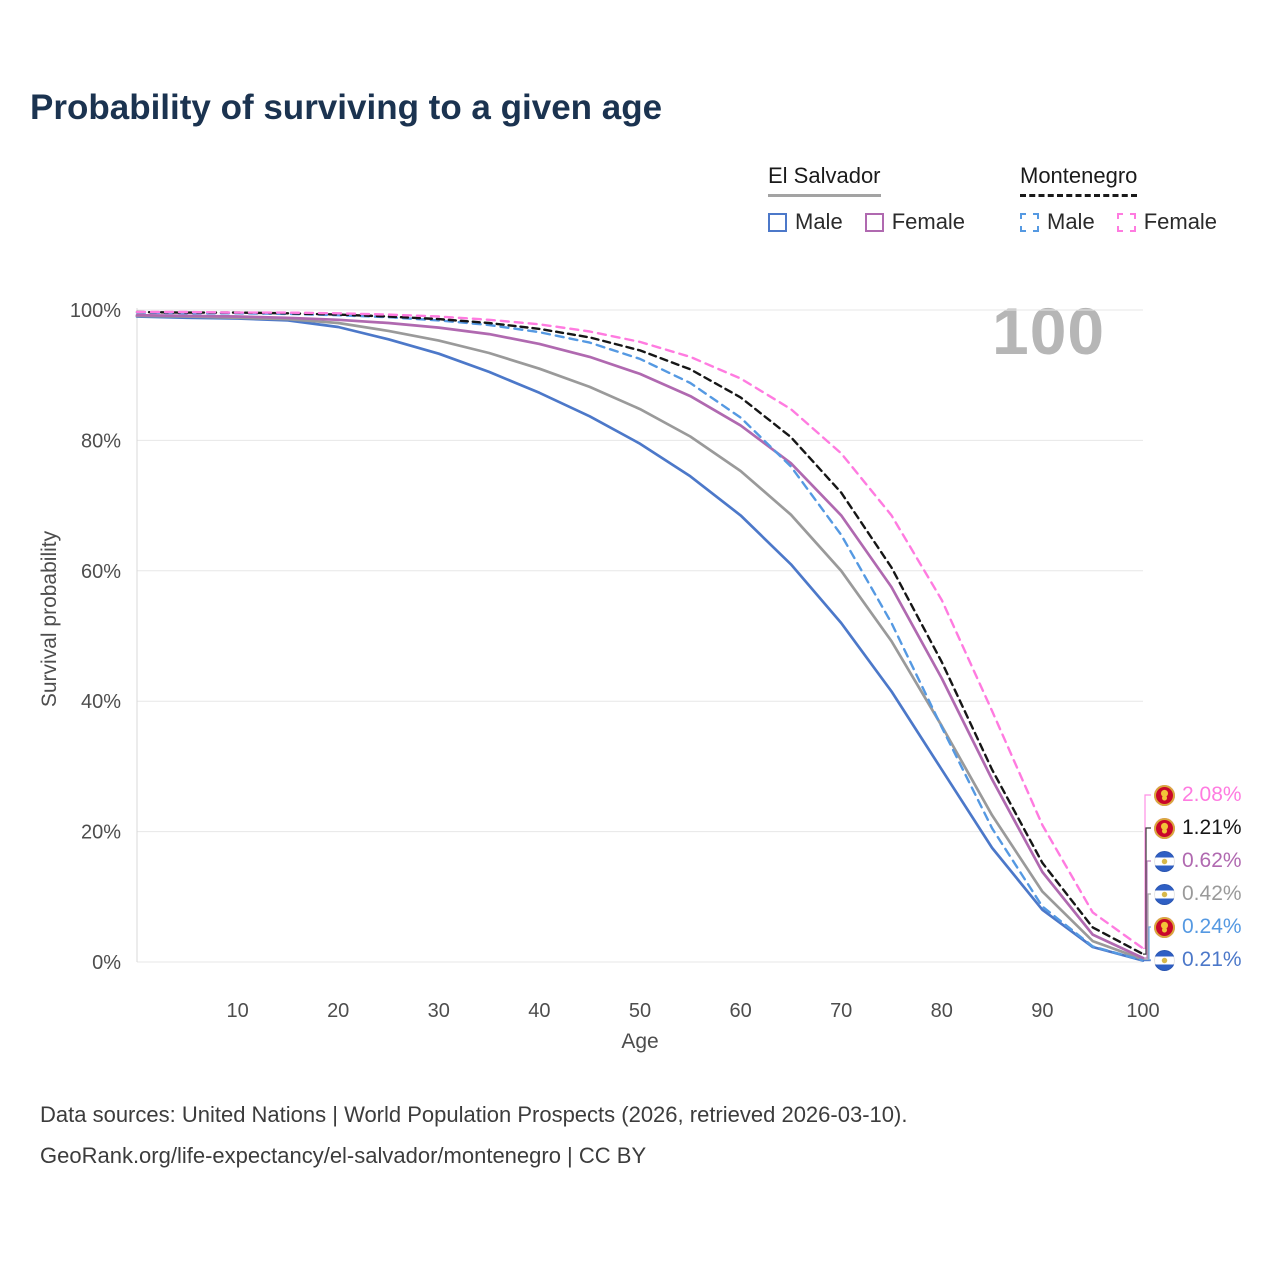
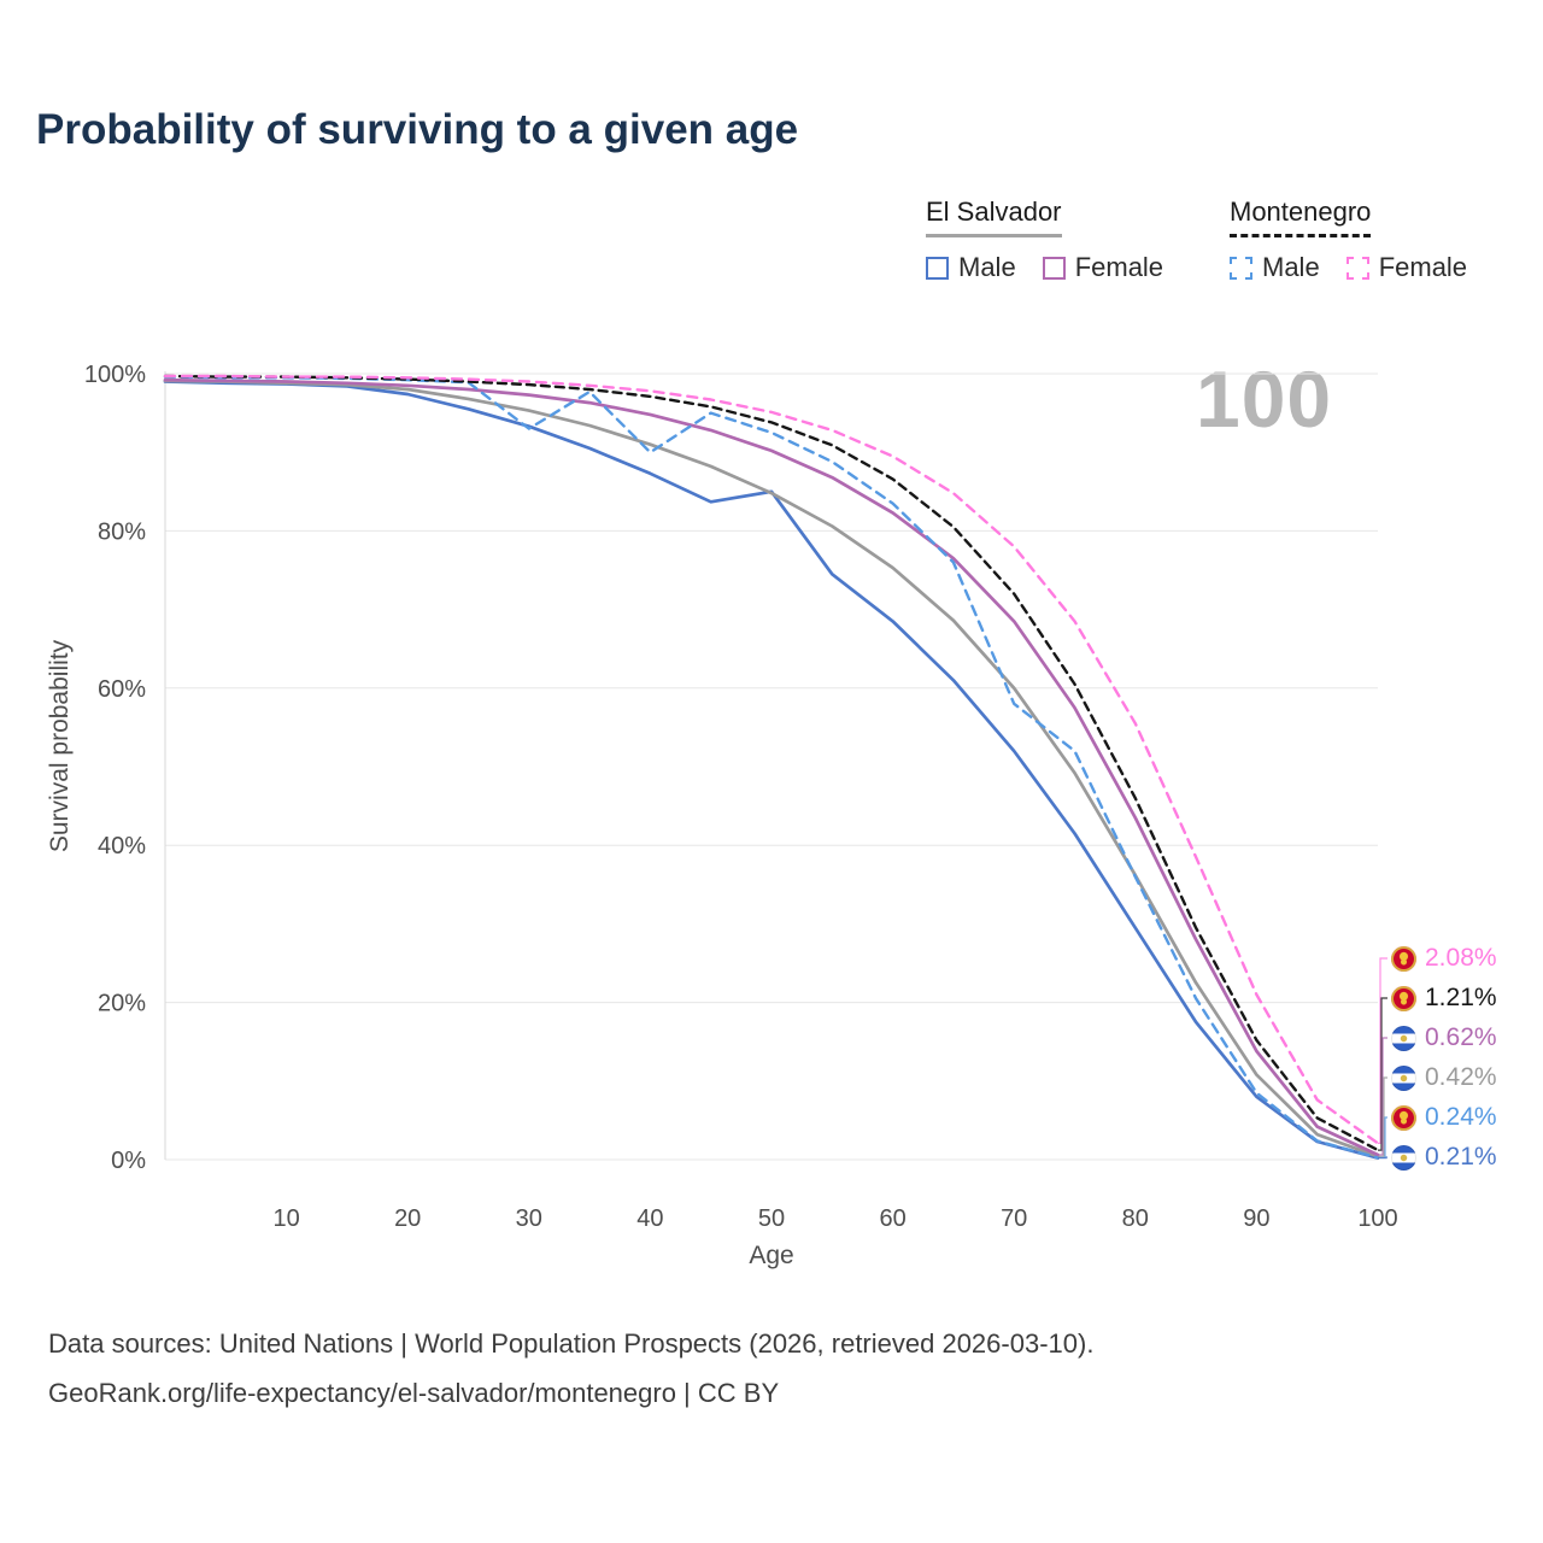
Montenegro Male/30: 98% -> 93%
Montenegro Male/40: 97% -> 90%
El Salvador Male/50: 80% -> 85%
Montenegro Male/70: 66% -> 58%
